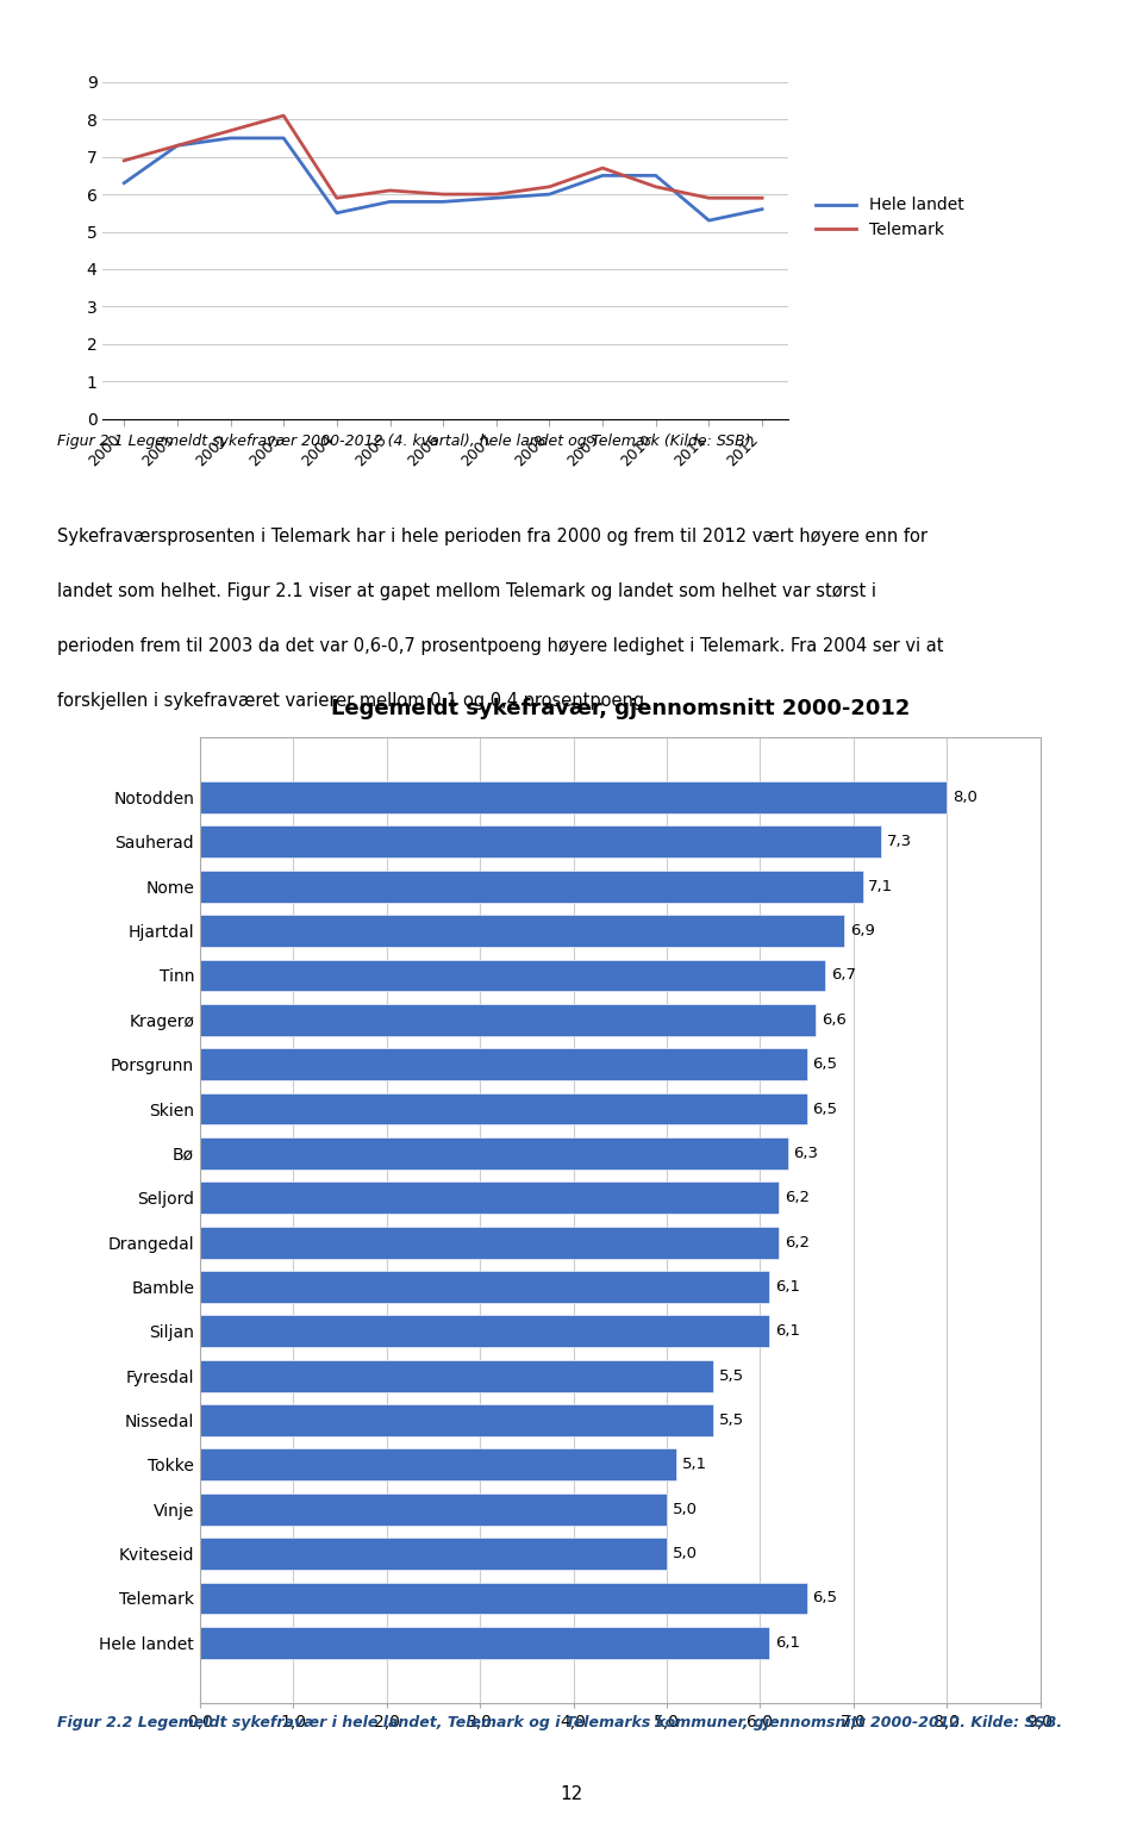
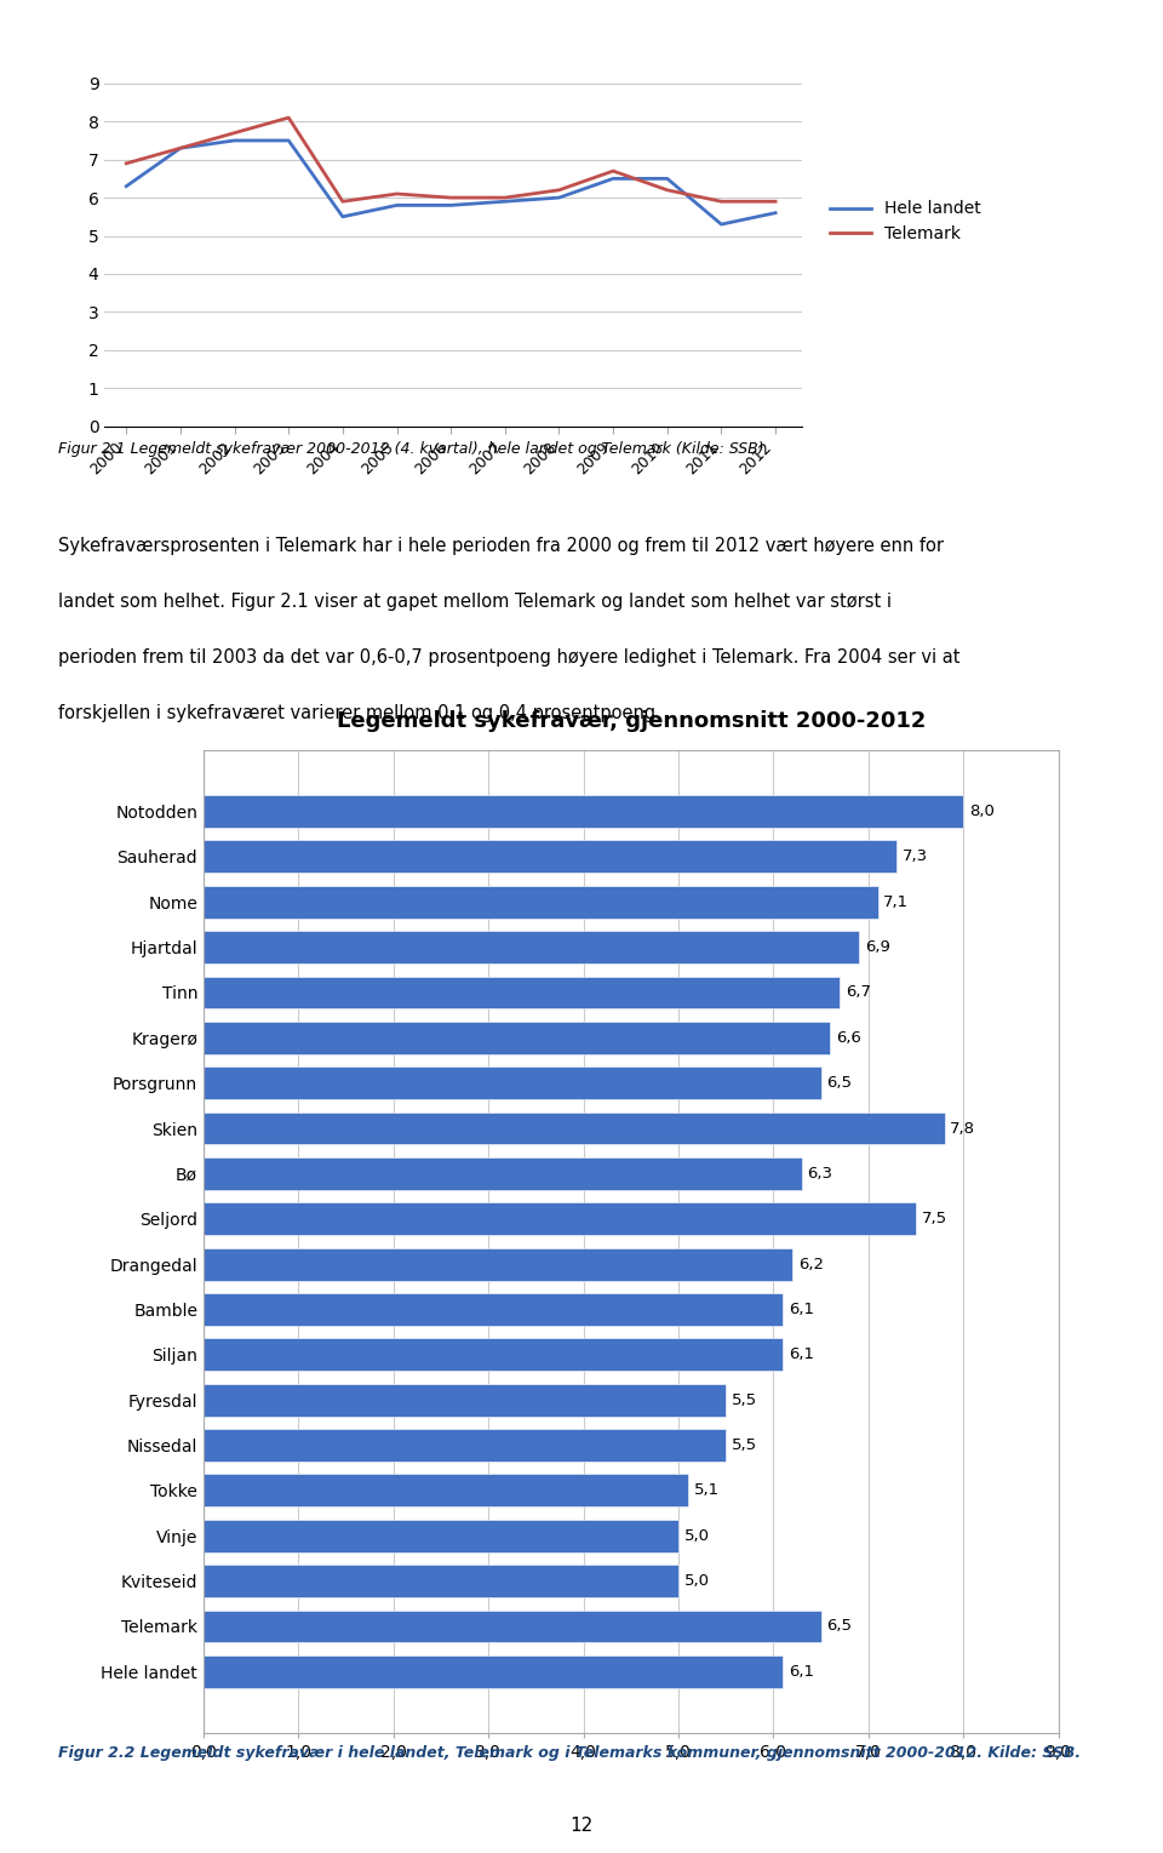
Skien: 6,5 -> 7,8
Seljord: 6,2 -> 7,5
